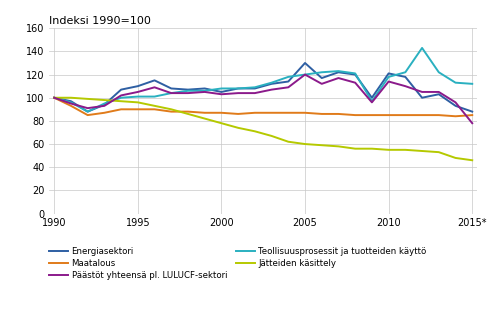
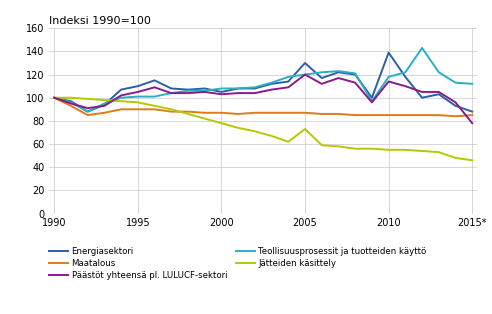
Jätteiden käsittely/2005: 60 -> 73
Energiasektori/2010: 121 -> 139
